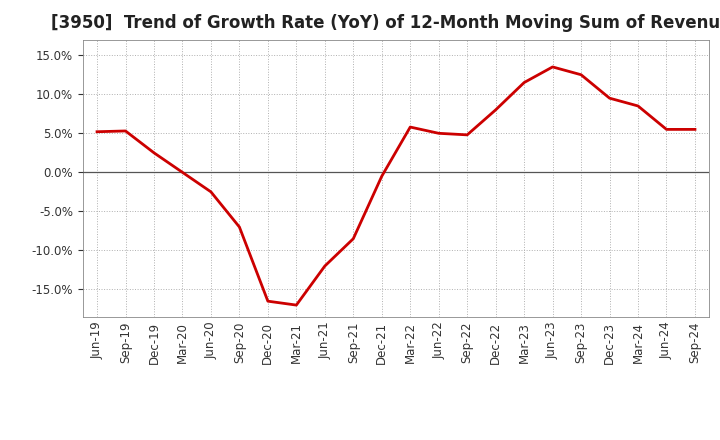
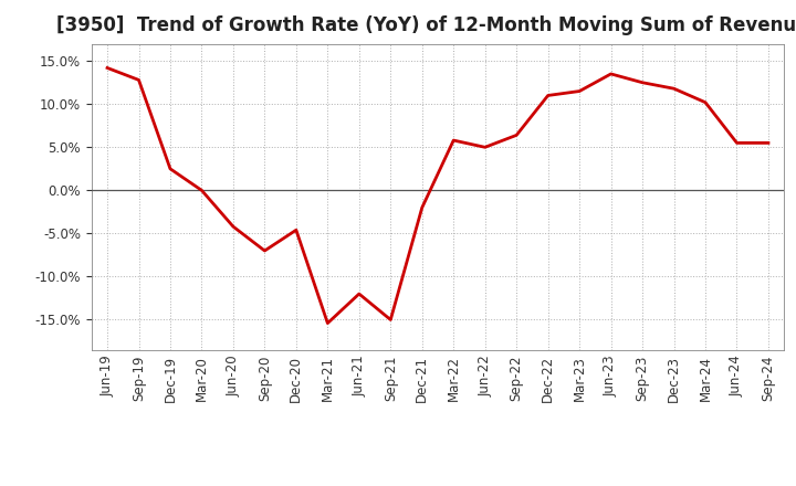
Jun-19: 5.2% -> 14.2%
Sep-19: 5.3% -> 12.8%
Jun-20: -2.5% -> -4.2%
Dec-20: -16.5% -> -4.6%
Mar-21: -17.0% -> -15.4%
Sep-21: -8.5% -> -15.0%
Dec-21: -0.5% -> -2.0%
Sep-22: 4.8% -> 6.4%
Dec-22: 8.0% -> 11.0%
Dec-23: 9.5% -> 11.8%
Mar-24: 8.5% -> 10.2%
